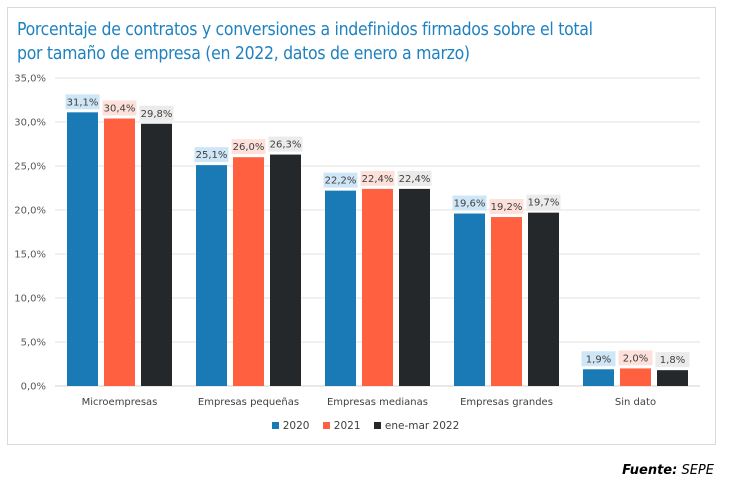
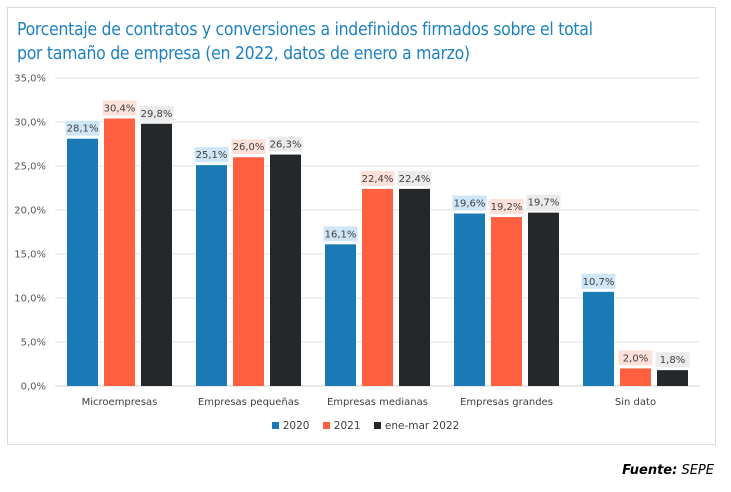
2020/Microempresas: 31,1% -> 28,1%
2020/Empresas medianas: 22,2% -> 16,1%
2020/Sin dato: 1,9% -> 10,7%
